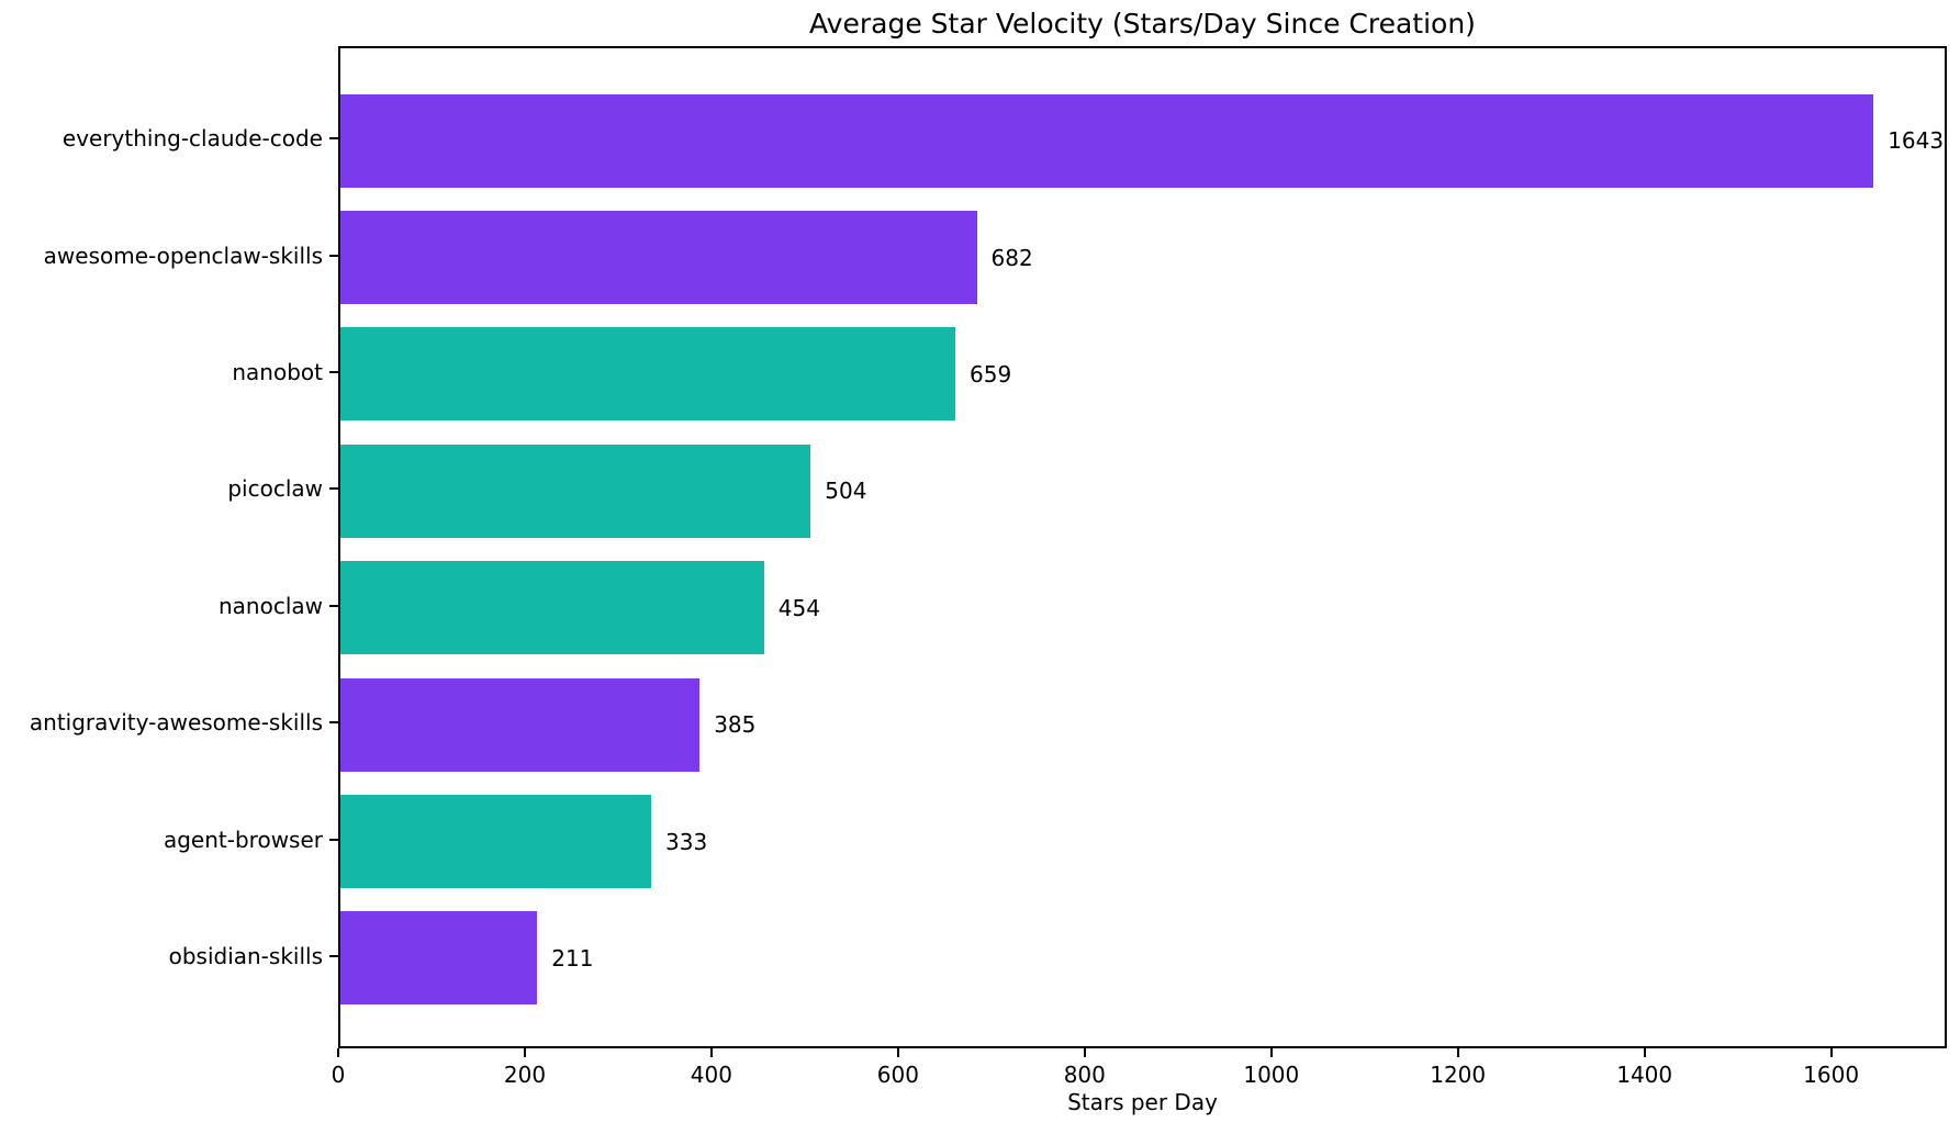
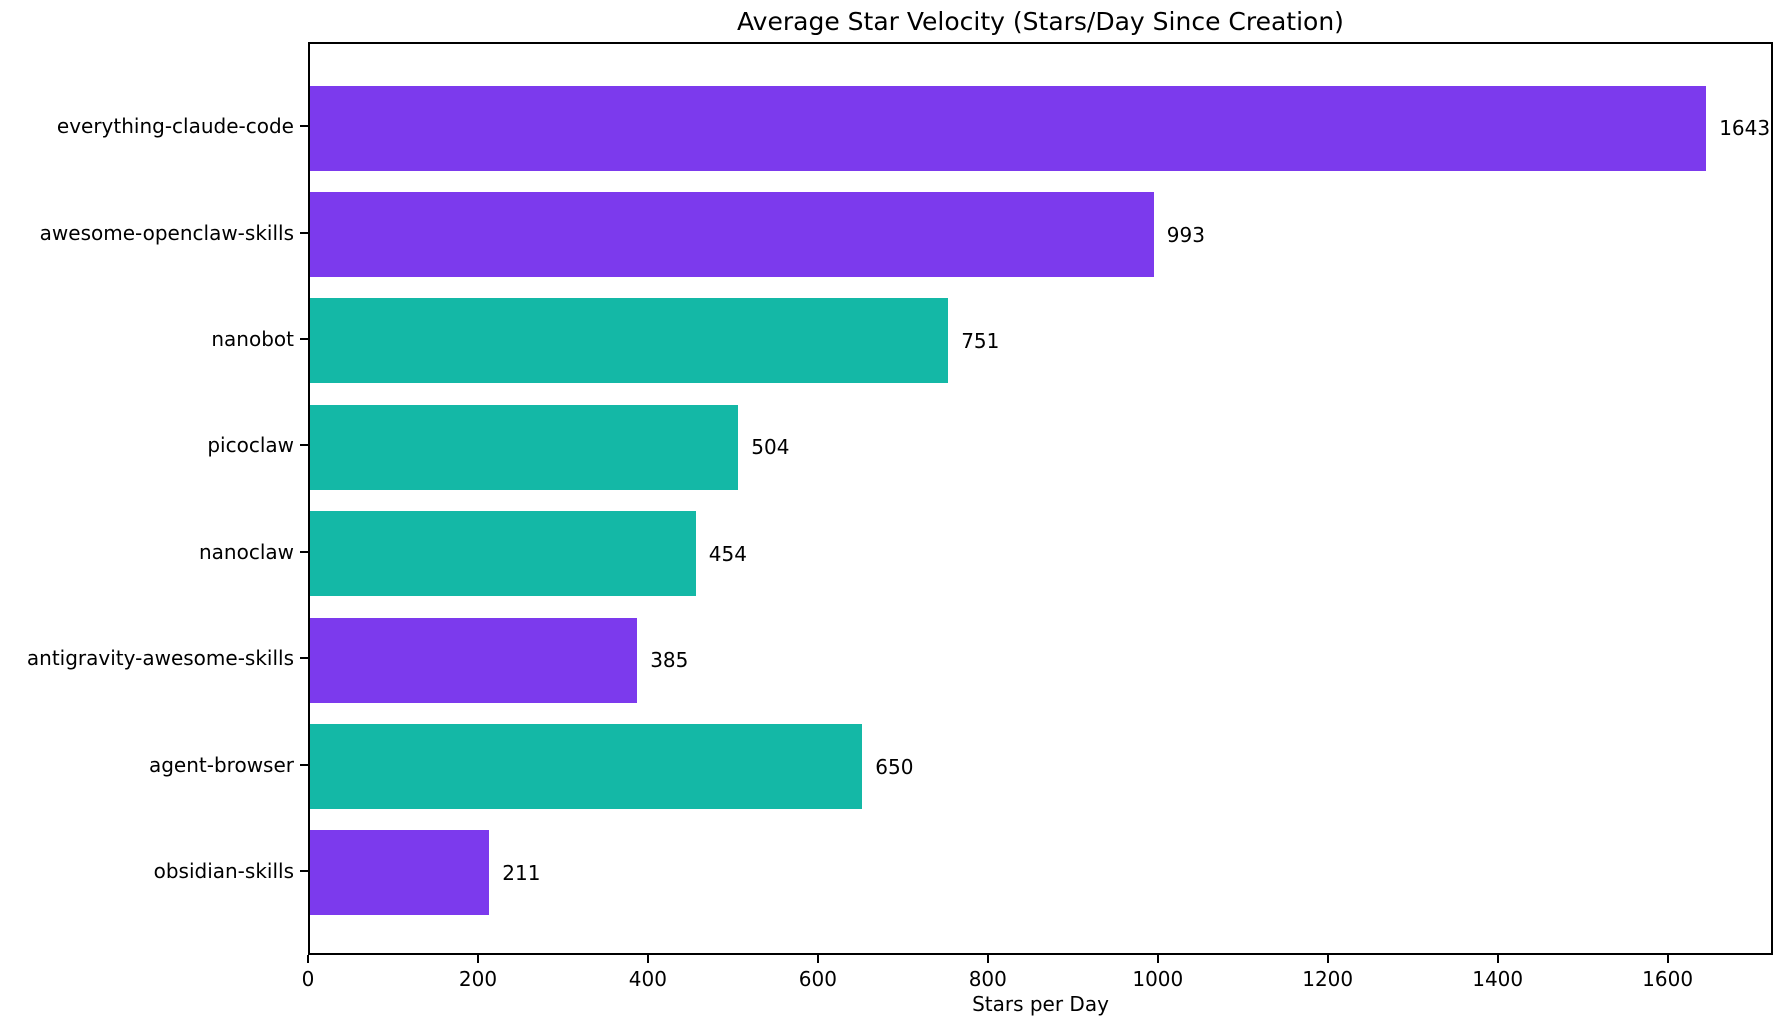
awesome-openclaw-skills: 682 -> 993
nanobot: 659 -> 751
agent-browser: 333 -> 650
